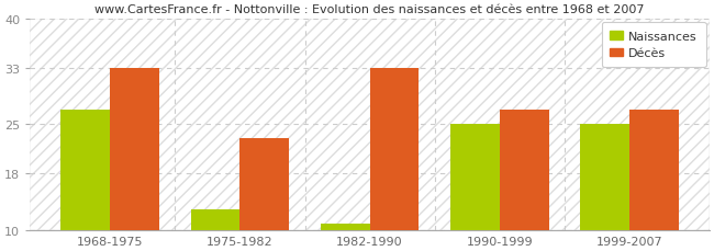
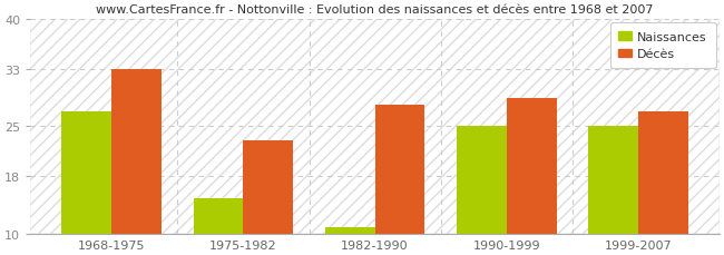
Naissances/1975-1982: 13 -> 15
Décès/1982-1990: 33 -> 28
Décès/1990-1999: 27 -> 29
